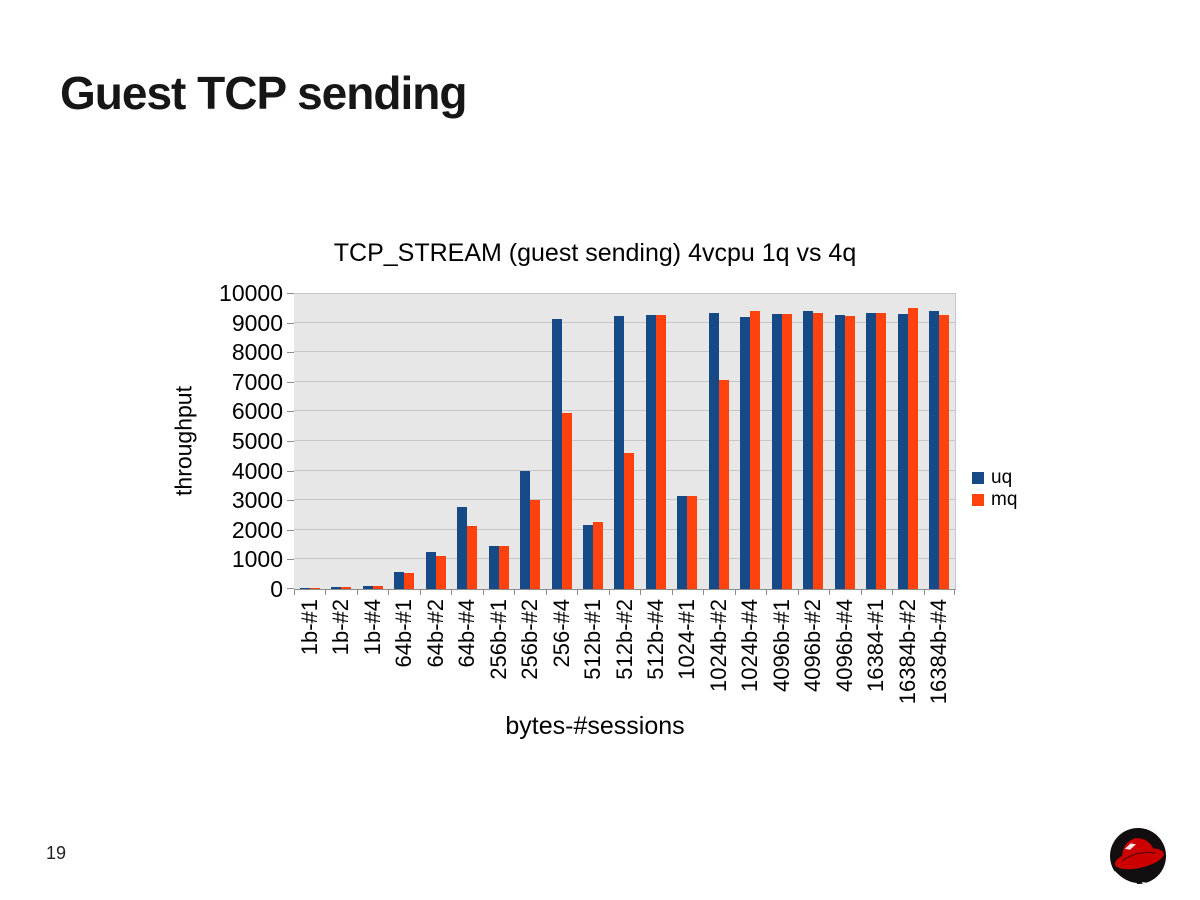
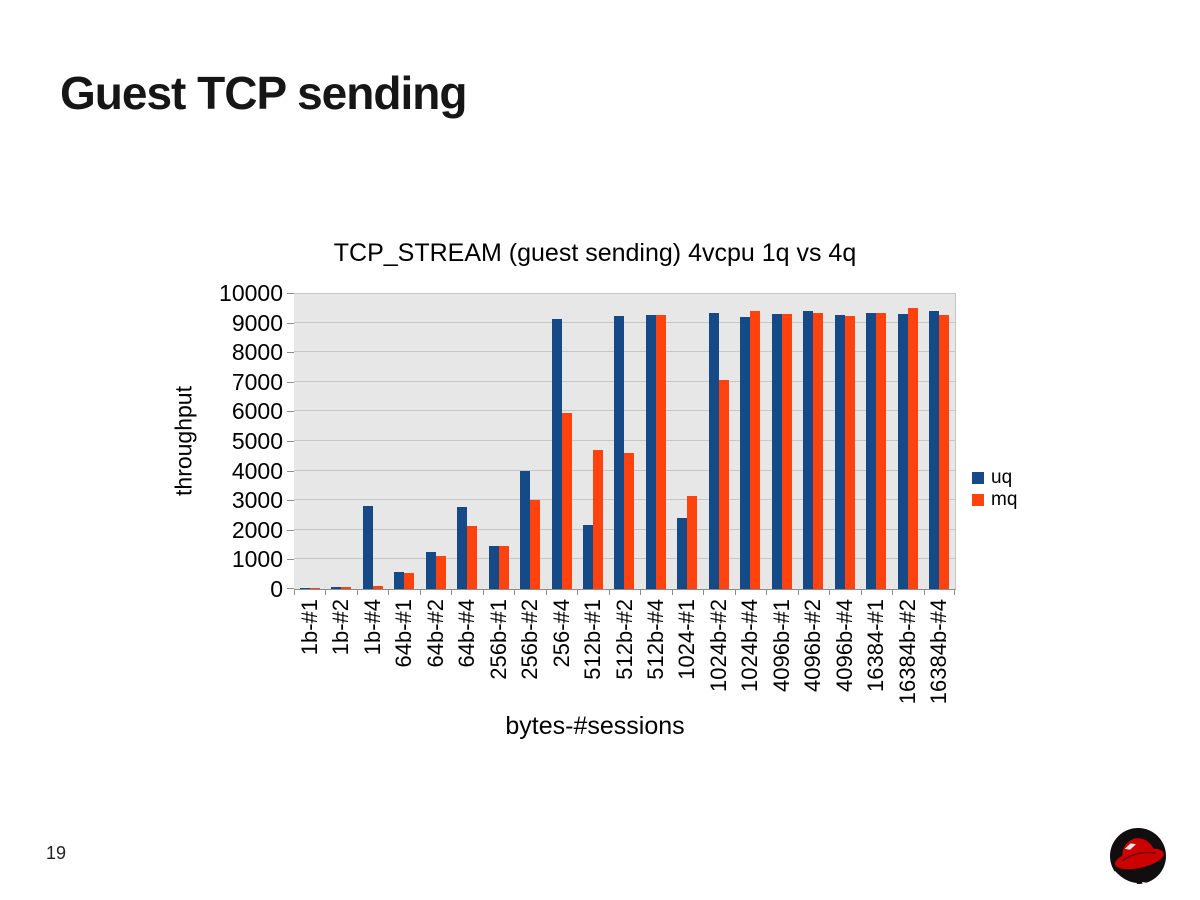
uq/1b-#4: 100 -> 2800
mq/512b-#1: 2200 -> 4700
uq/1024-#1: 3100 -> 2400
